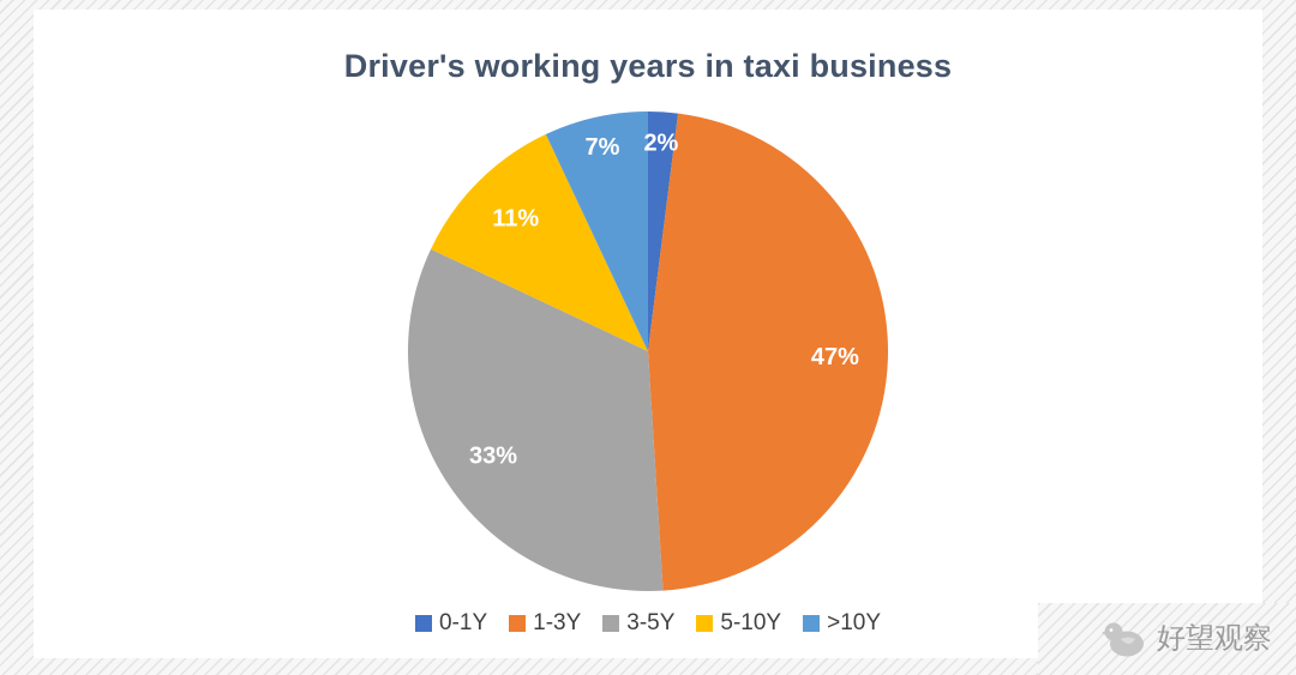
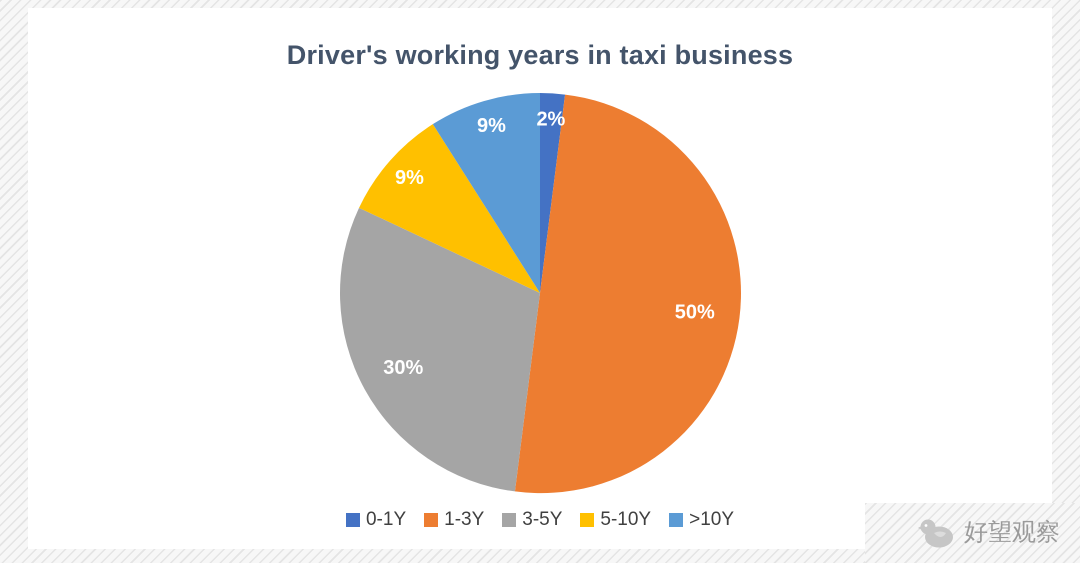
1-3Y: 47% -> 50%
3-5Y: 33% -> 30%
5-10Y: 11% -> 9%
>10Y: 7% -> 9%
